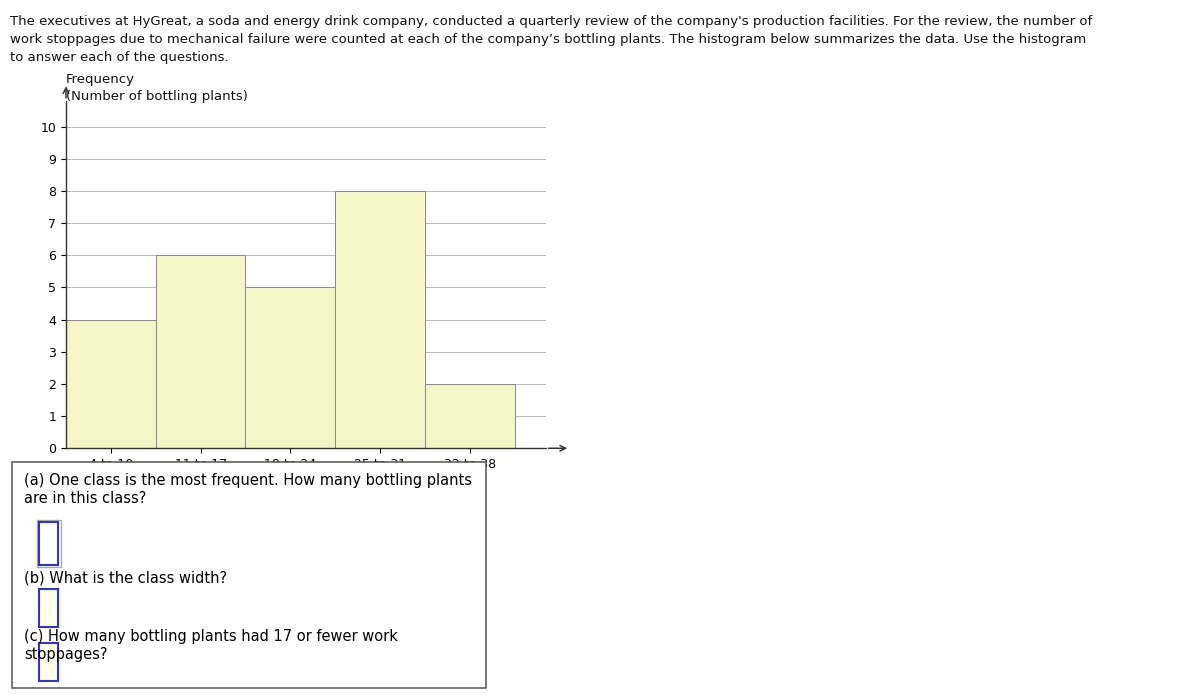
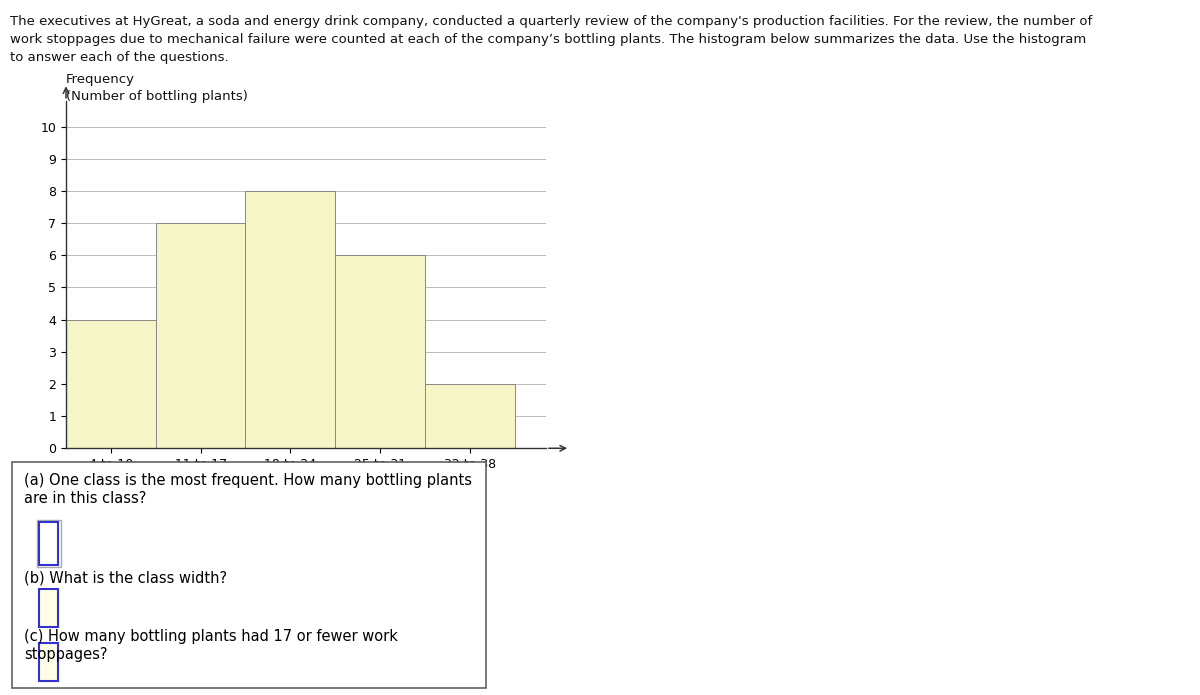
11 to 17: 6 -> 7
18 to 24: 5 -> 8
25 to 31: 8 -> 6
